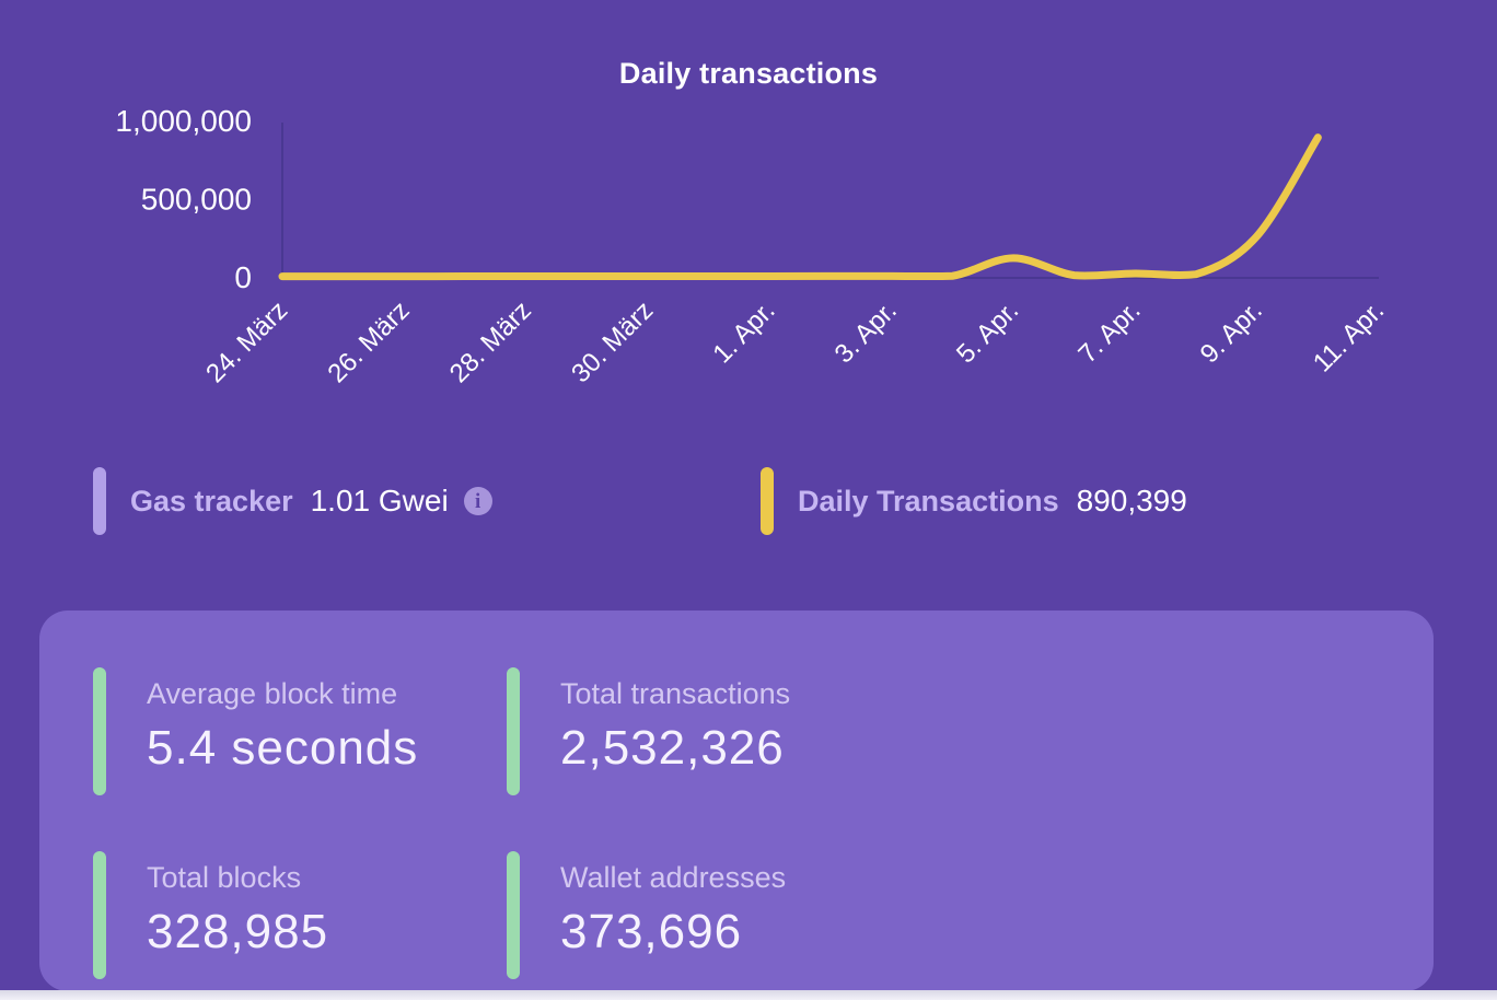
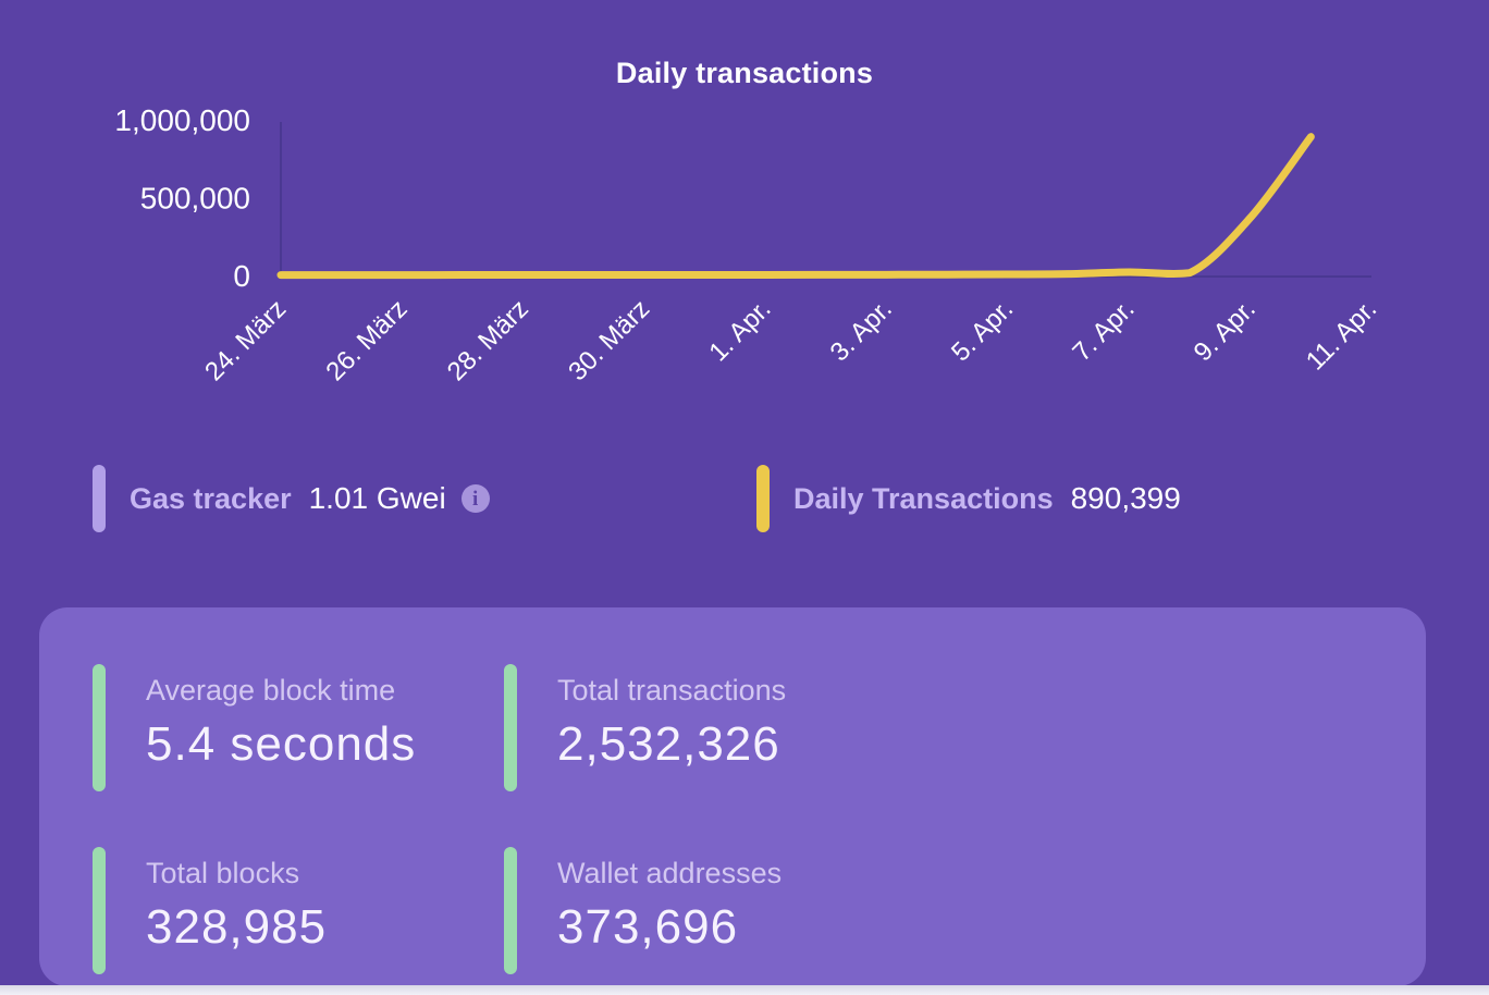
5. Apr.: 120000 -> 10000
9. Apr.: 260000 -> 370000
